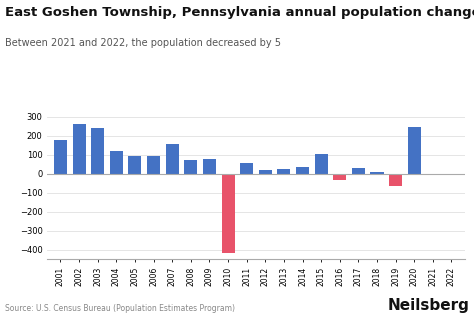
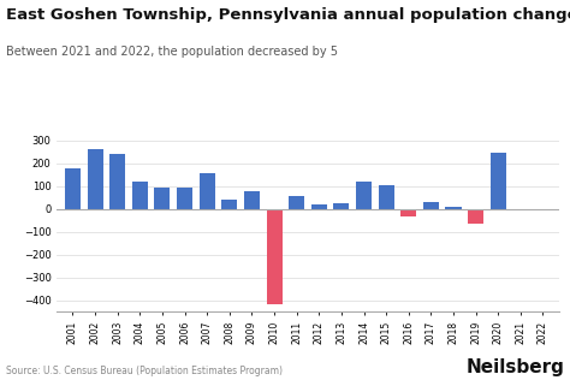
2008: 70 -> 40
2014: 40 -> 120
